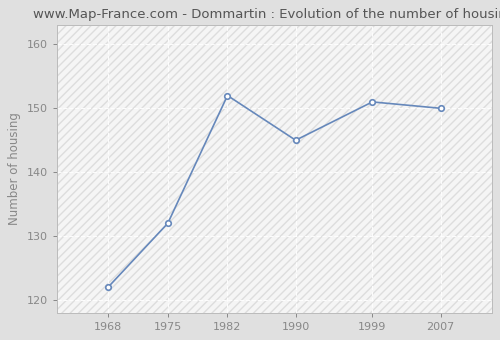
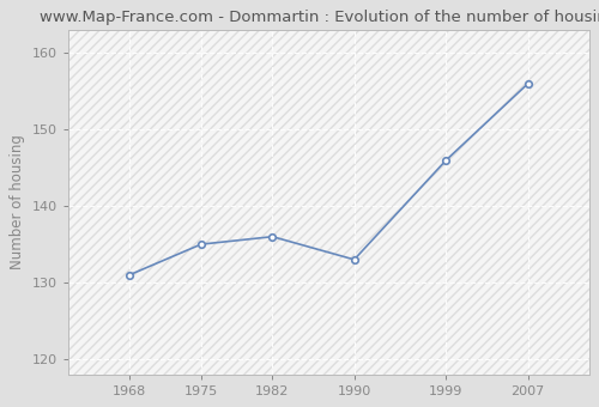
1968: 122 -> 131
1975: 132 -> 135
1982: 152 -> 136
1990: 145 -> 133
1999: 151 -> 146
2007: 150 -> 156
